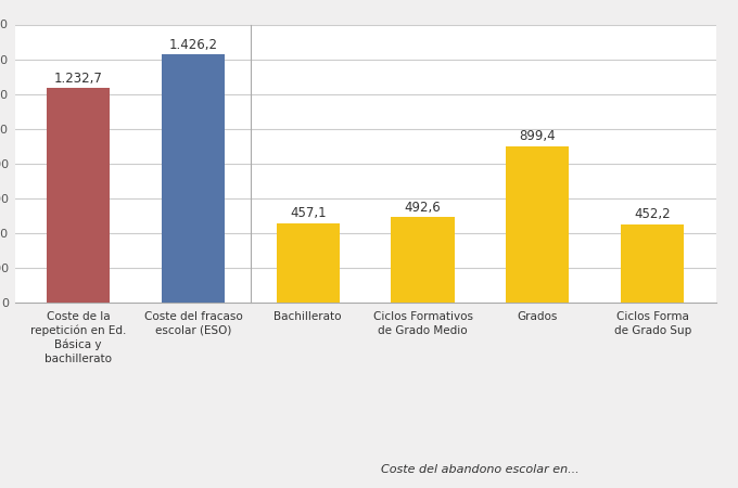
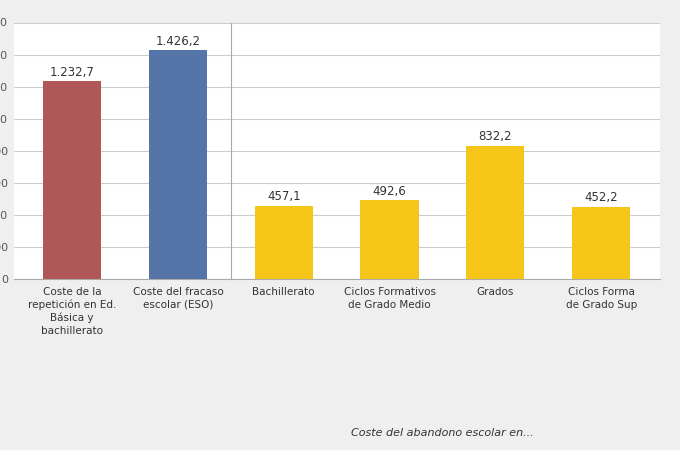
Grados: 899,4 -> 832,2
